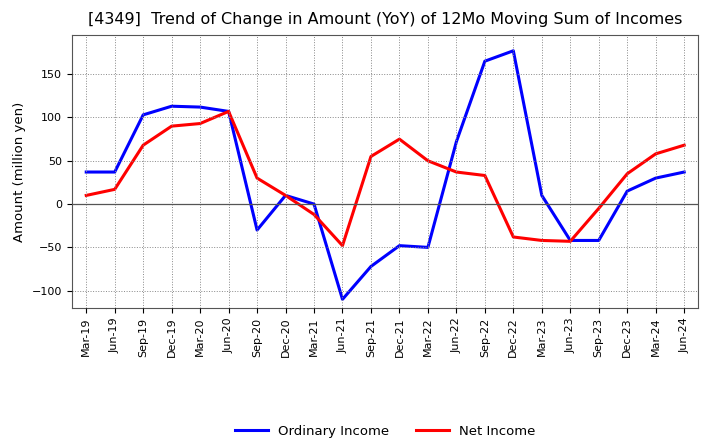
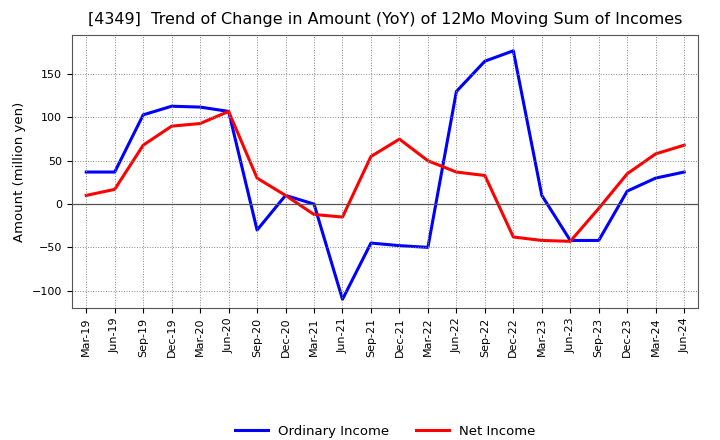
Net Income/Jun-21: -48 -> -15
Ordinary Income/Sep-21: -72 -> -45
Ordinary Income/Jun-22: 72 -> 130
